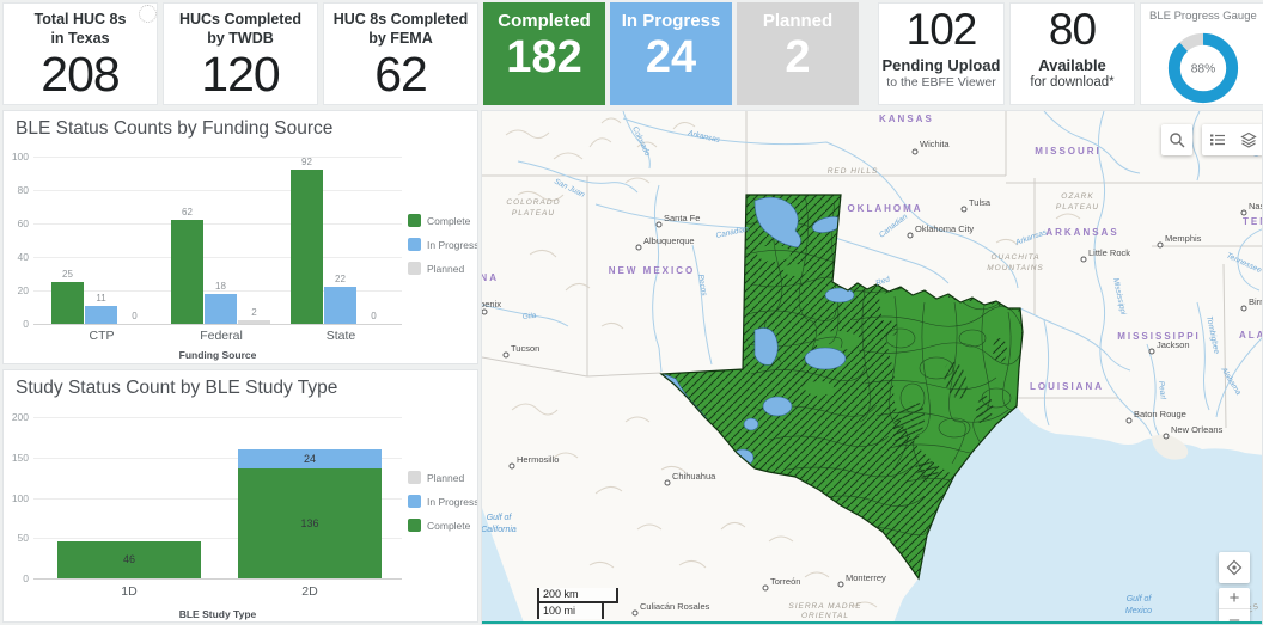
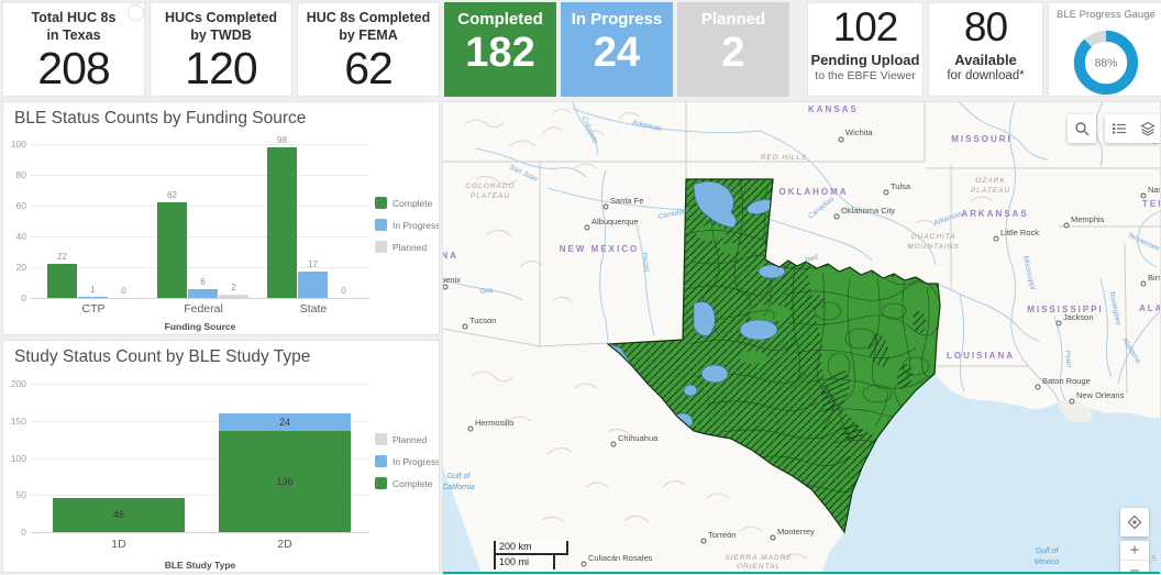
BLE Status Counts by Funding Source/Complete/CTP: 25 -> 22
BLE Status Counts by Funding Source/In Progress/CTP: 11 -> 1
BLE Status Counts by Funding Source/In Progress/Federal: 18 -> 6
BLE Status Counts by Funding Source/Complete/State: 92 -> 98
BLE Status Counts by Funding Source/In Progress/State: 22 -> 17
